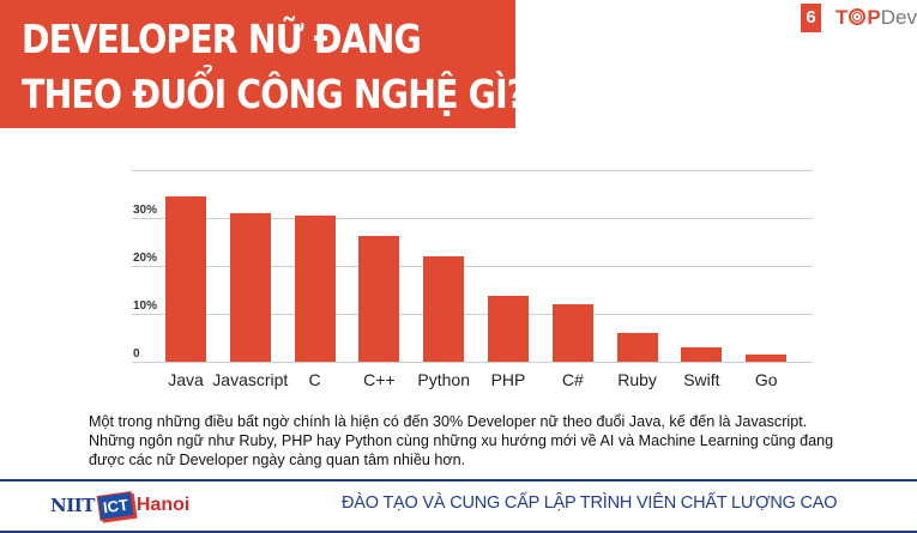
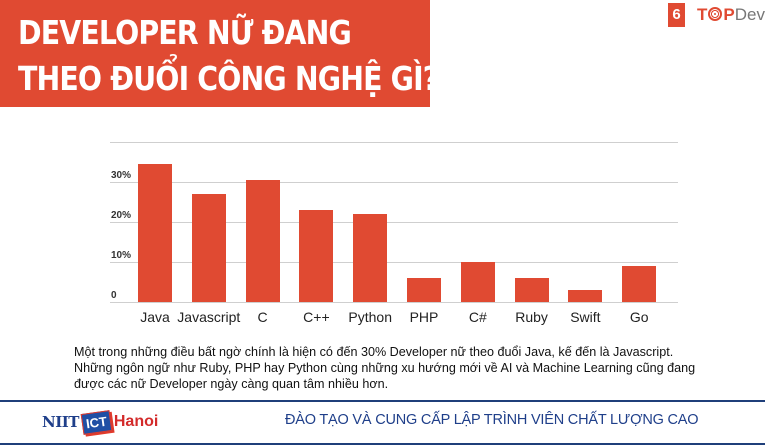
Javascript: 31% -> 27%
C++: 26% -> 23%
PHP: 14% -> 6%
C#: 12% -> 10%
Go: 2% -> 9%
